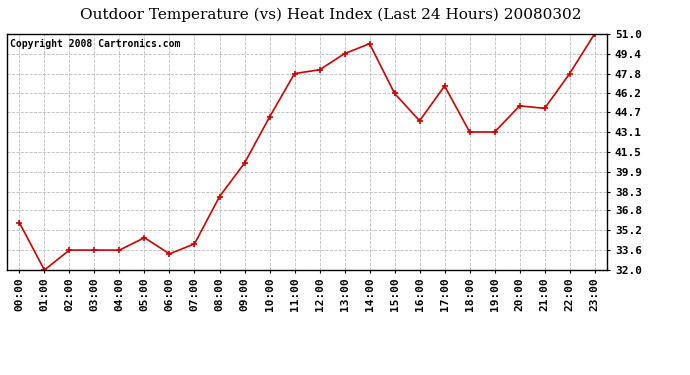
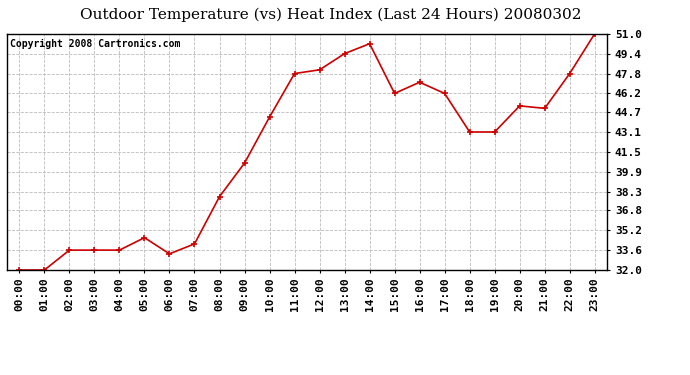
00:00: 35.8 -> 32.0
16:00: 44.0 -> 47.1
17:00: 46.8 -> 46.2
